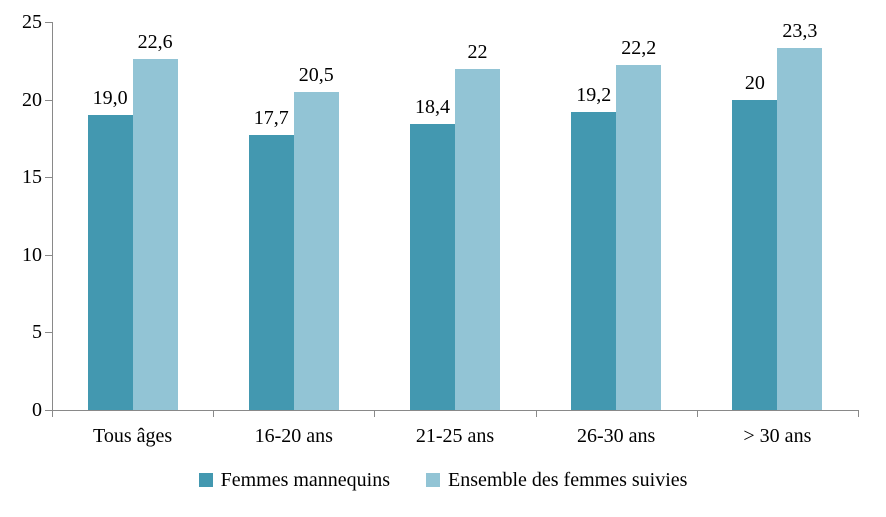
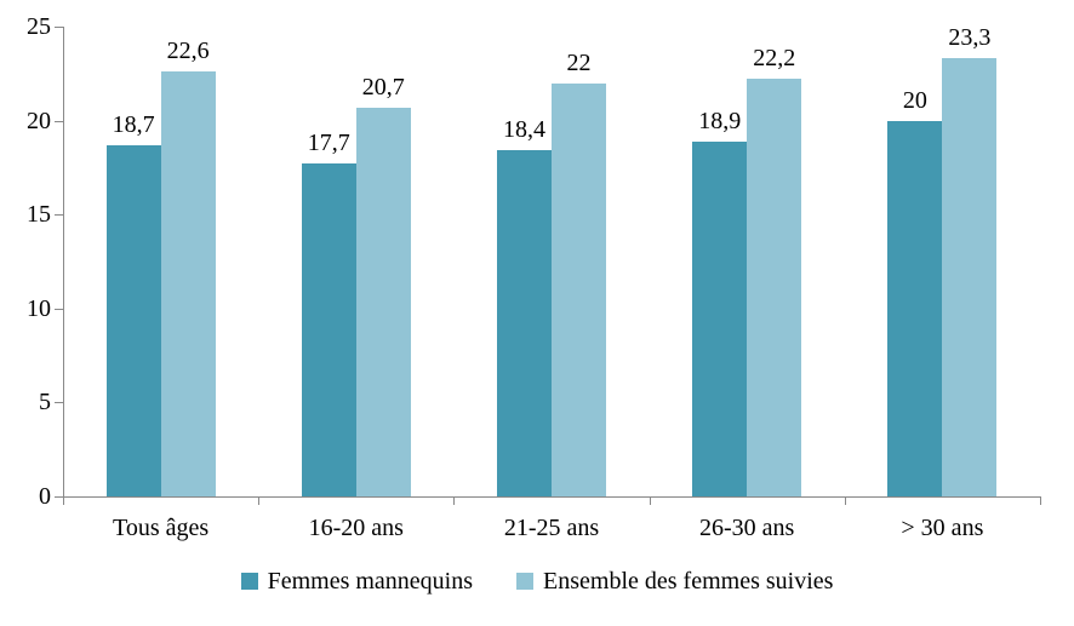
Femmes mannequins/Tous âges: 19,0 -> 18,7
Ensemble des femmes suivies/16-20 ans: 20,5 -> 20,7
Femmes mannequins/26-30 ans: 19,2 -> 18,9
